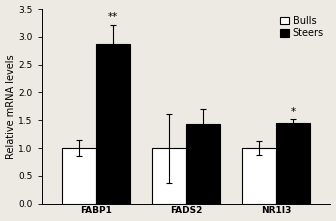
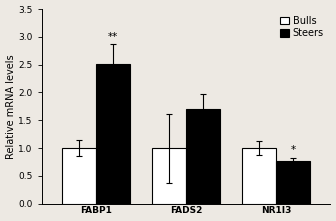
Steers/FABP1: 2.87 -> 2.52
Steers/FADS2: 1.43 -> 1.70
Steers/NR1I3: 1.45 -> 0.76
